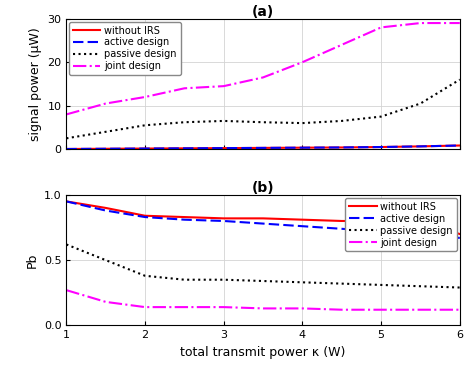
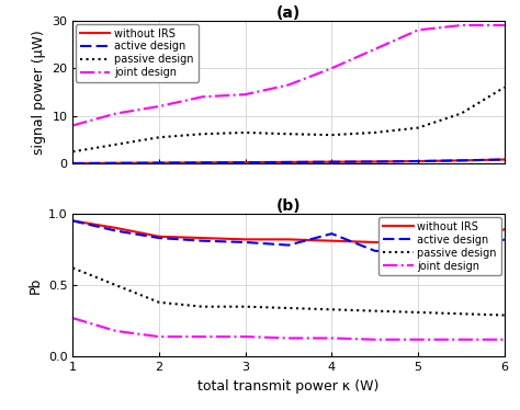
(b)/active design/4: 0.76 -> 0.86
(b)/without IRS/6: 0.70 -> 0.89
(b)/active design/6: 0.67 -> 0.82
